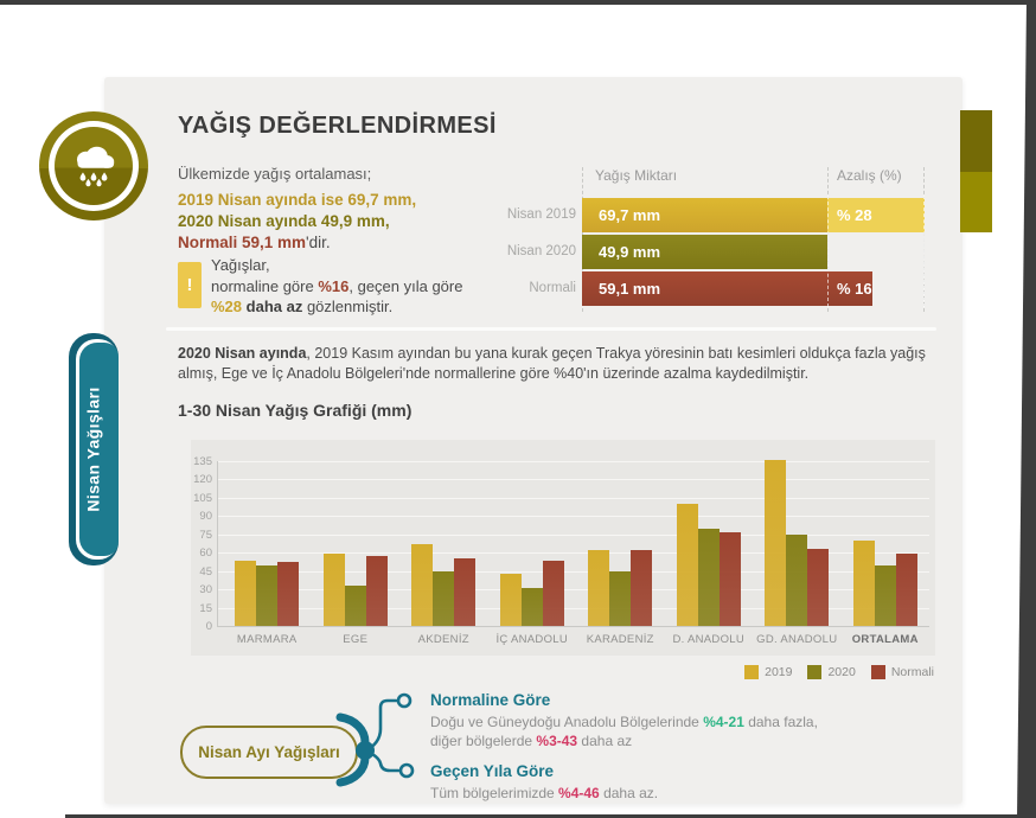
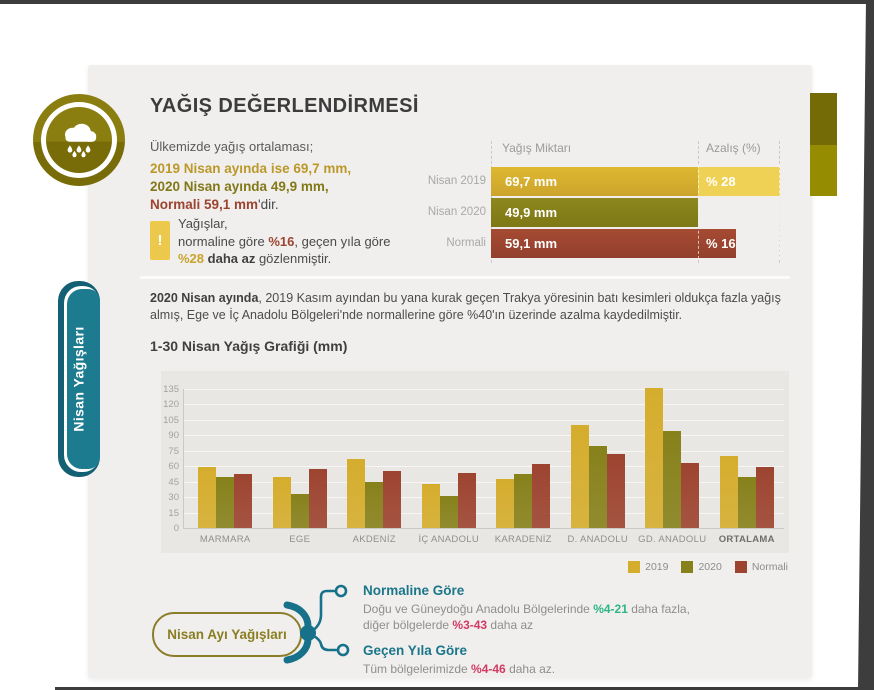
2019/MARMARA: 53 -> 59
2019/EGE: 59 -> 50
2019/KARADENİZ: 62 -> 48
2020/KARADENİZ: 45 -> 52
Normali/D. ANADOLU: 77 -> 72
2020/GD. ANADOLU: 75 -> 94
